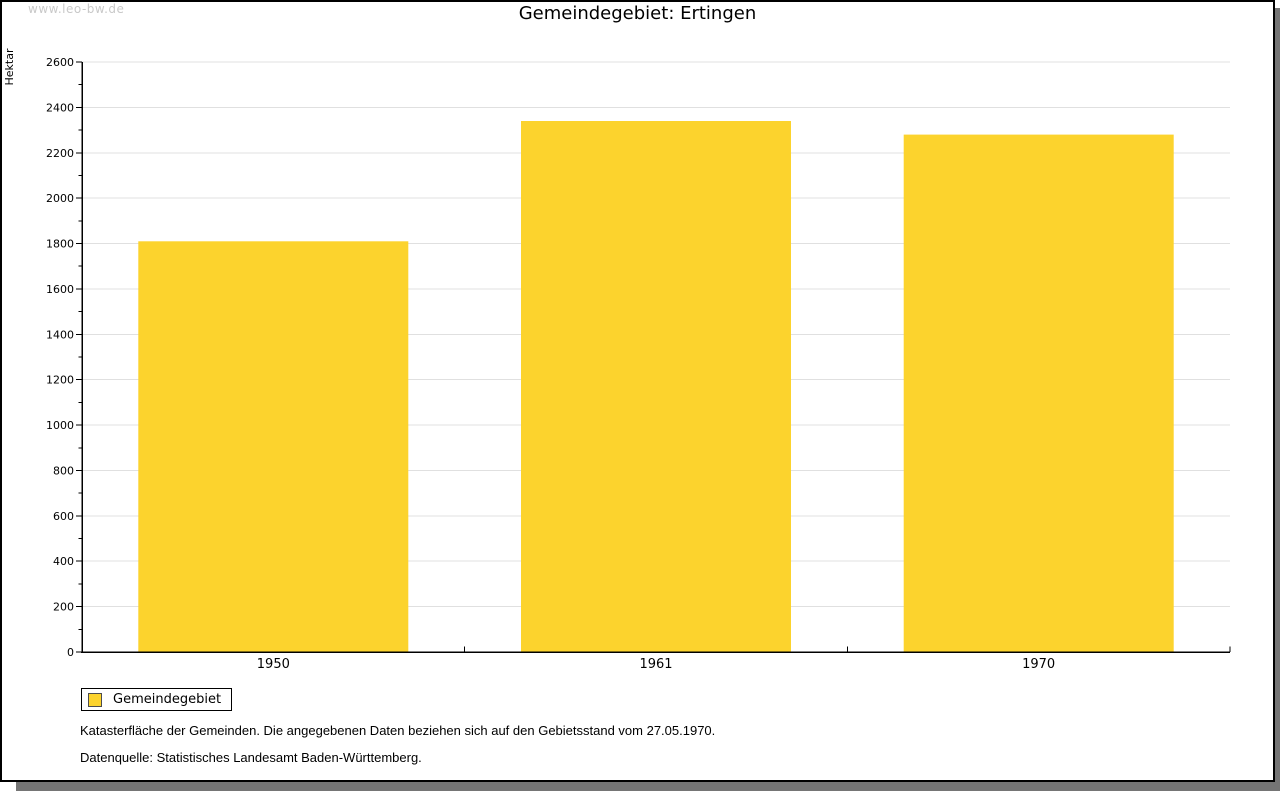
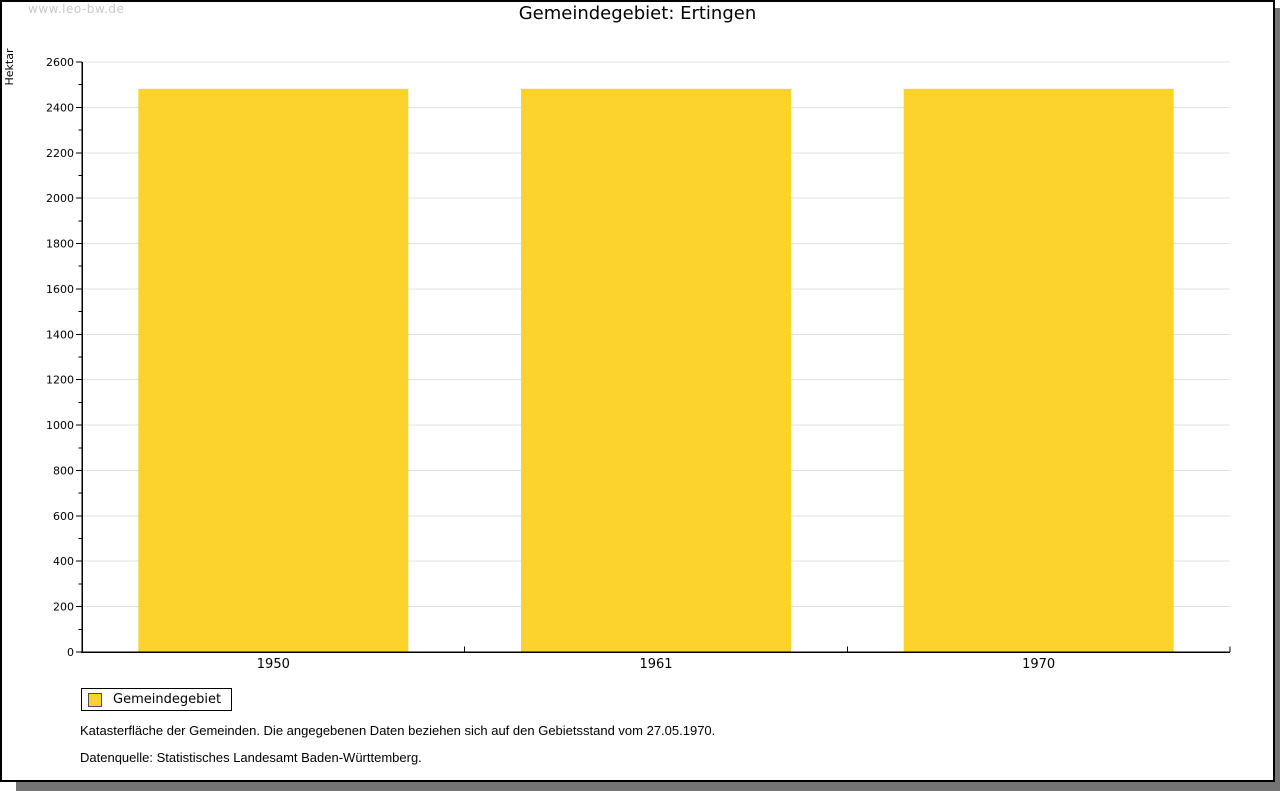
1950: 1810 -> 2480
1961: 2340 -> 2480
1970: 2280 -> 2480
